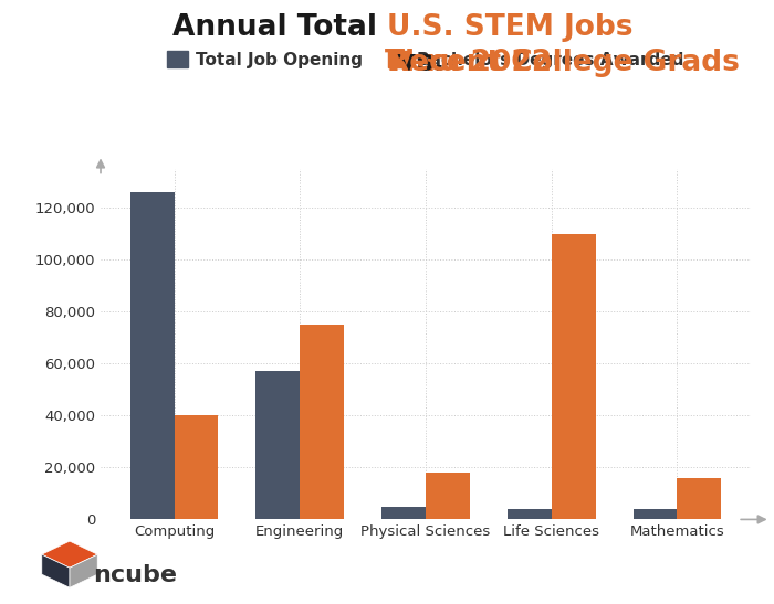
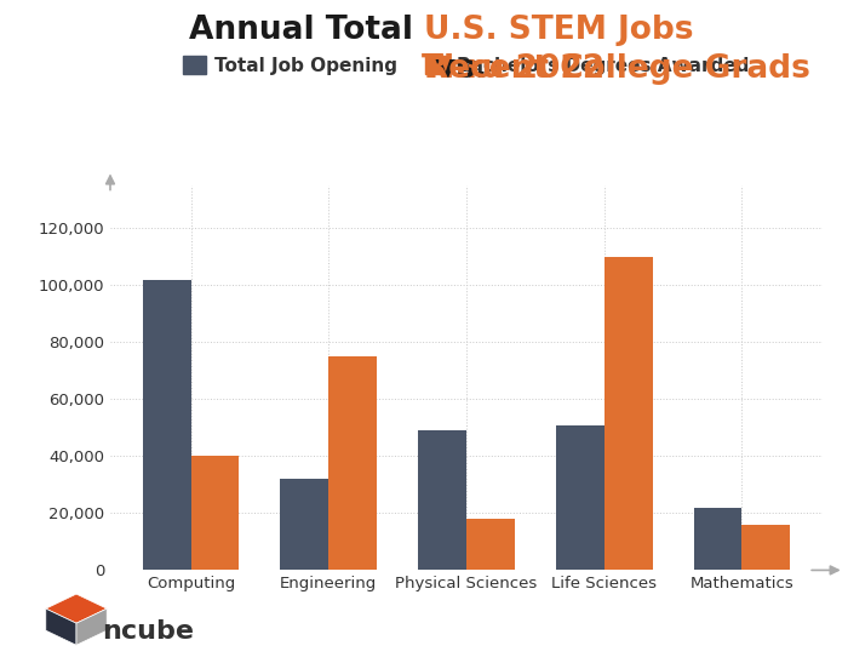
Total Job Opening/Computing: 126,000 -> 102,000
Total Job Opening/Engineering: 57,000 -> 32,000
Total Job Opening/Physical Sciences: 5,000 -> 49,000
Total Job Opening/Life Sciences: 4,000 -> 51,000
Total Job Opening/Mathematics: 4,000 -> 22,000
